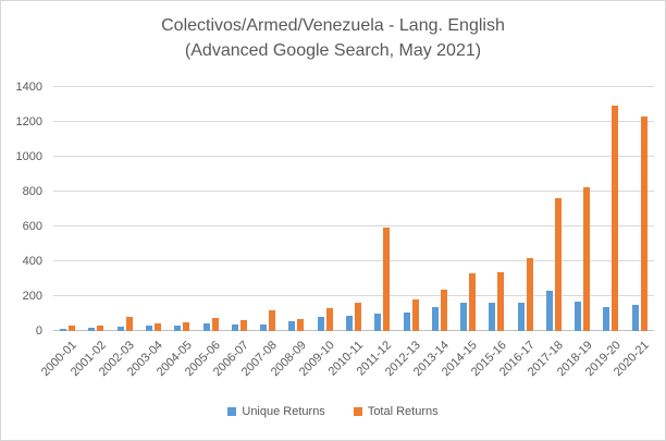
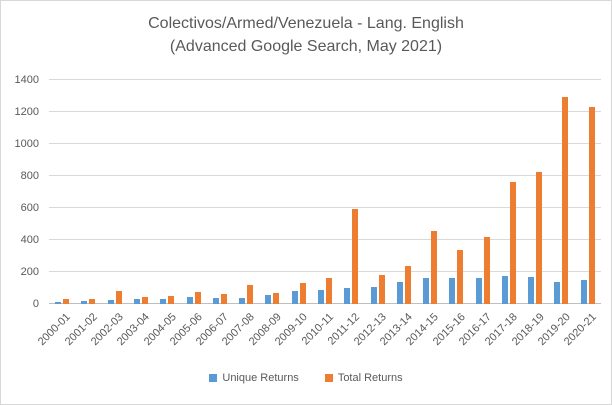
Total Returns/2014-15: 330 -> 460
Unique Returns/2017-18: 230 -> 170
